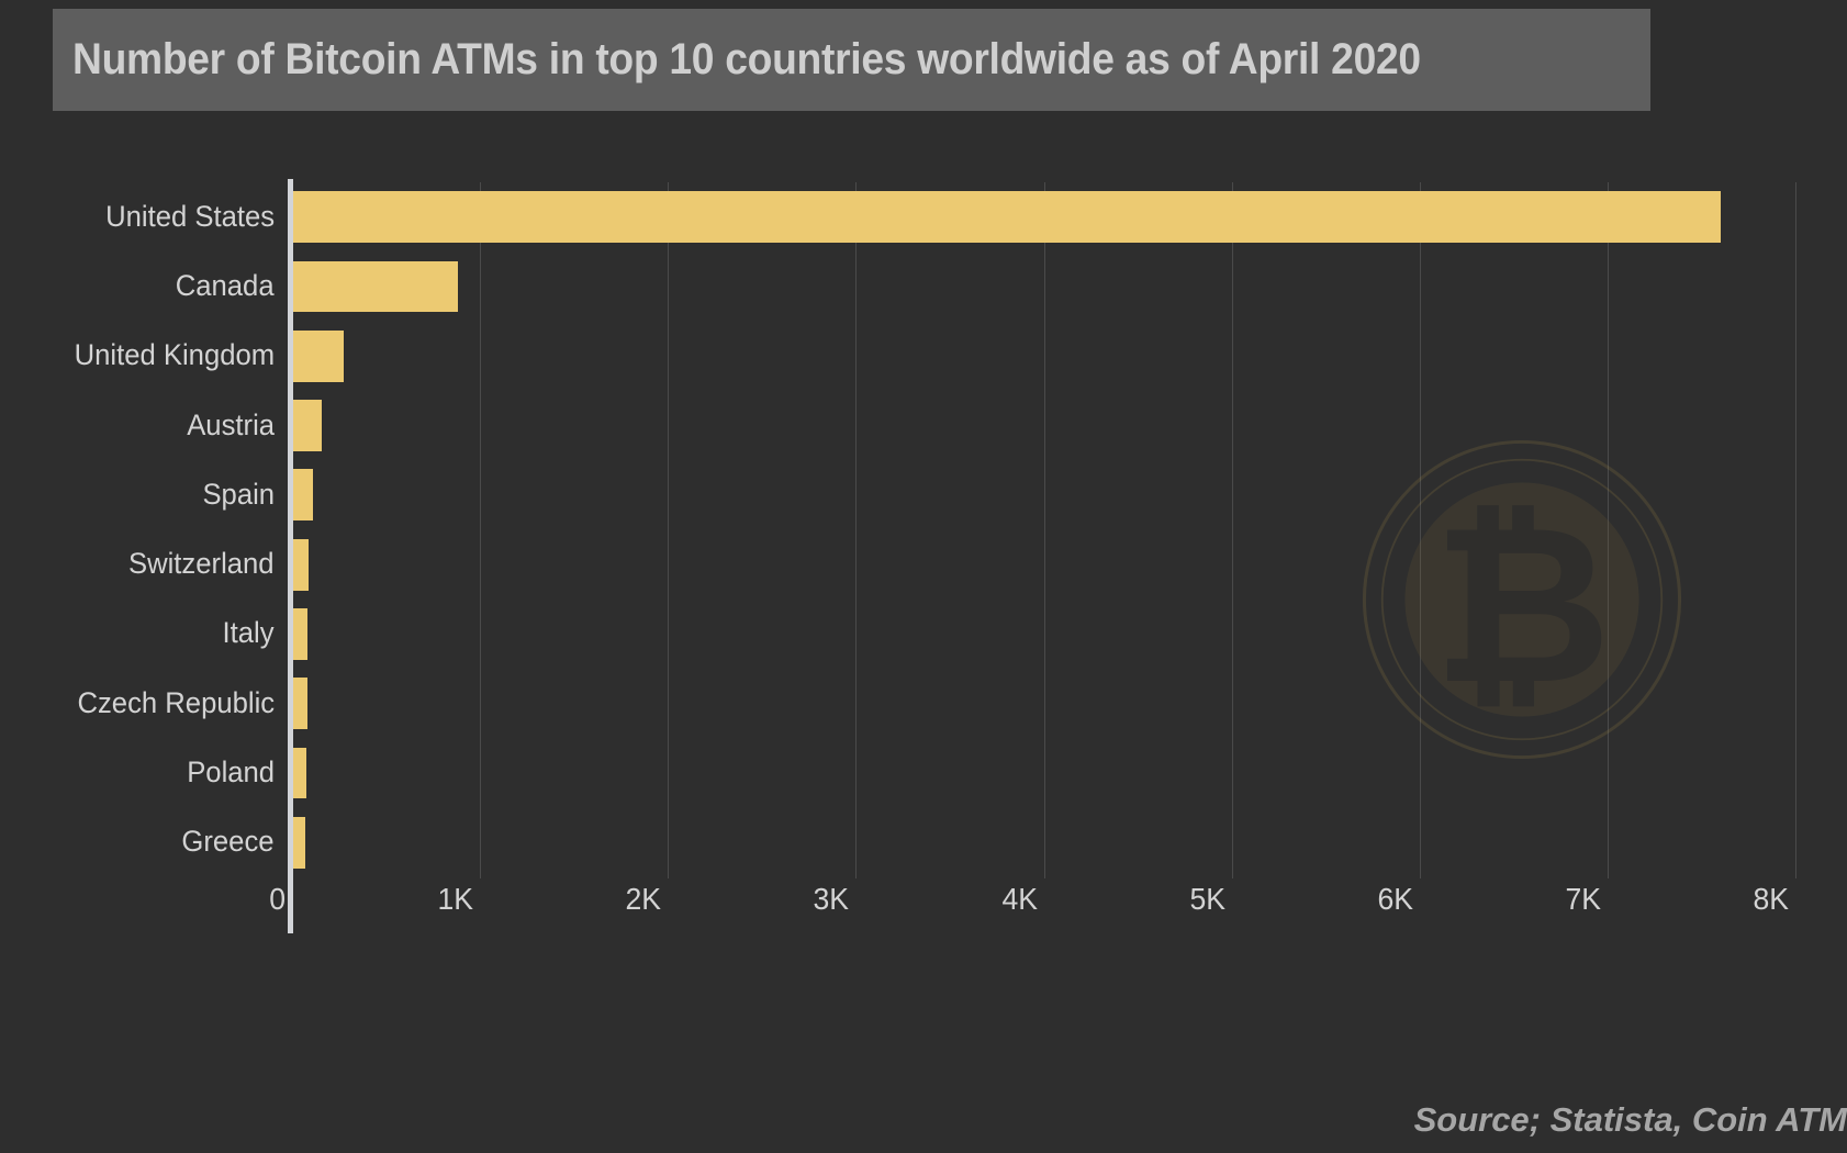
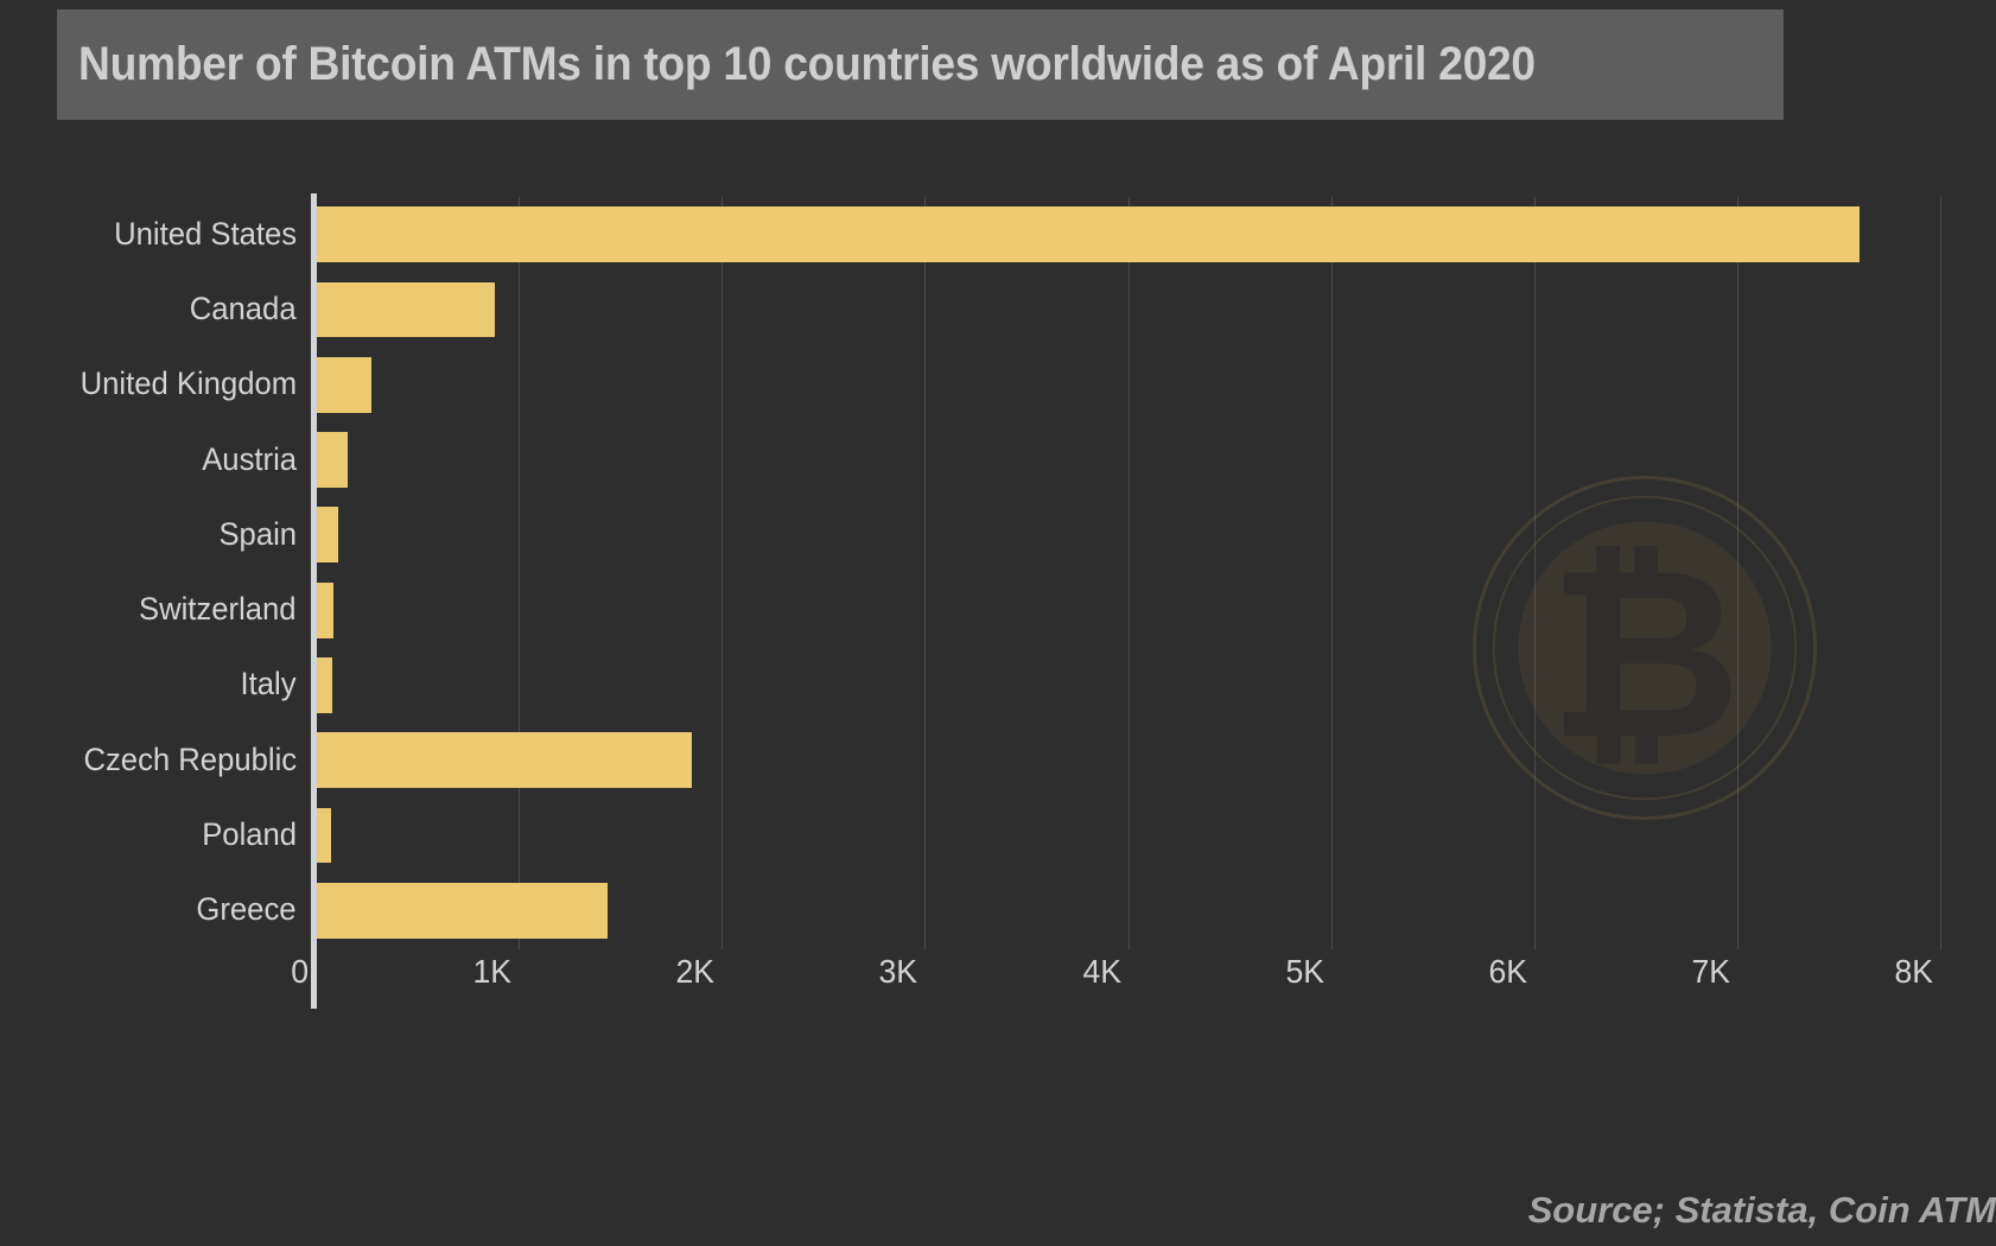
Czech Republic: 0.08K -> 1.85K
Greece: 0.07K -> 1.44K
